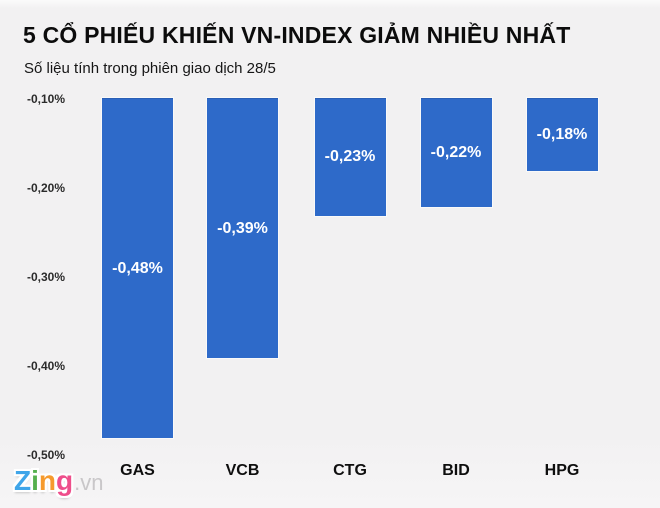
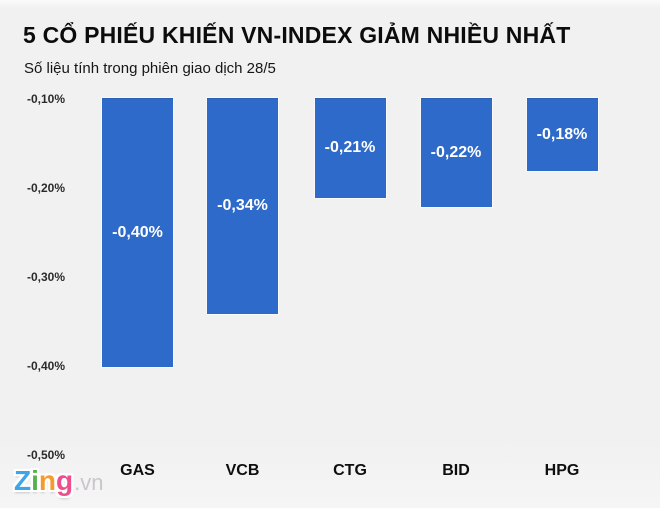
GAS: -0,48% -> -0,40%
VCB: -0,39% -> -0,34%
CTG: -0,23% -> -0,21%
